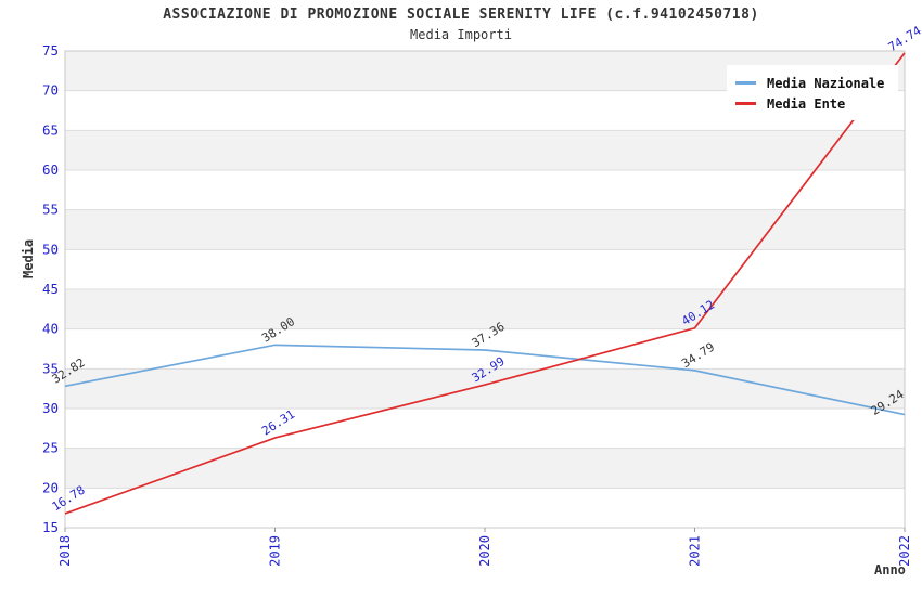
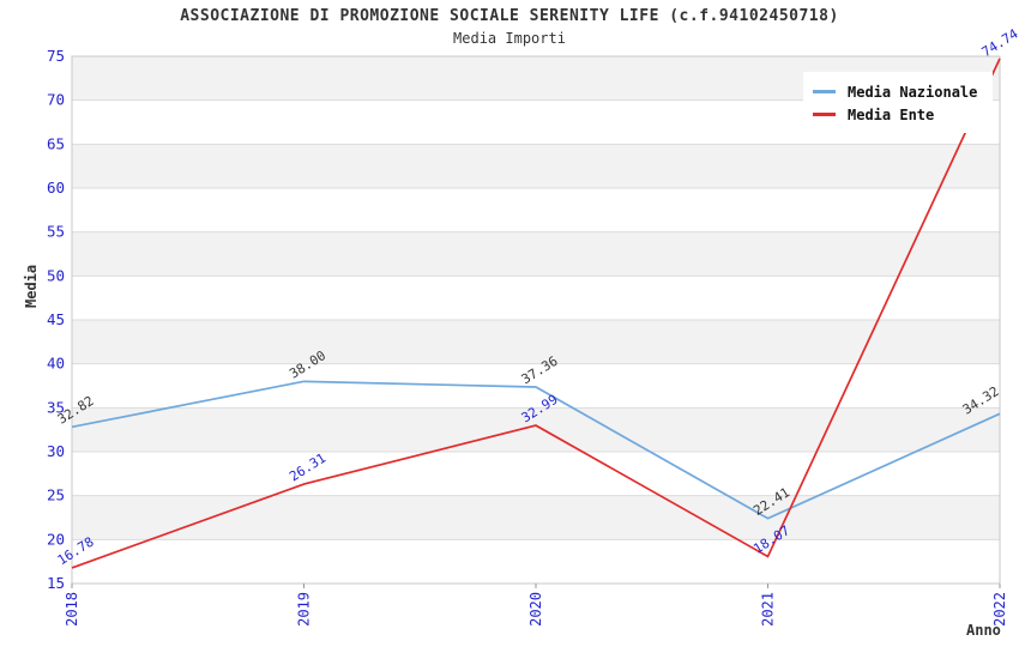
Media Nazionale/2021: 34.79 -> 22.41
Media Ente/2021: 40.12 -> 18.07
Media Nazionale/2022: 29.24 -> 34.32
